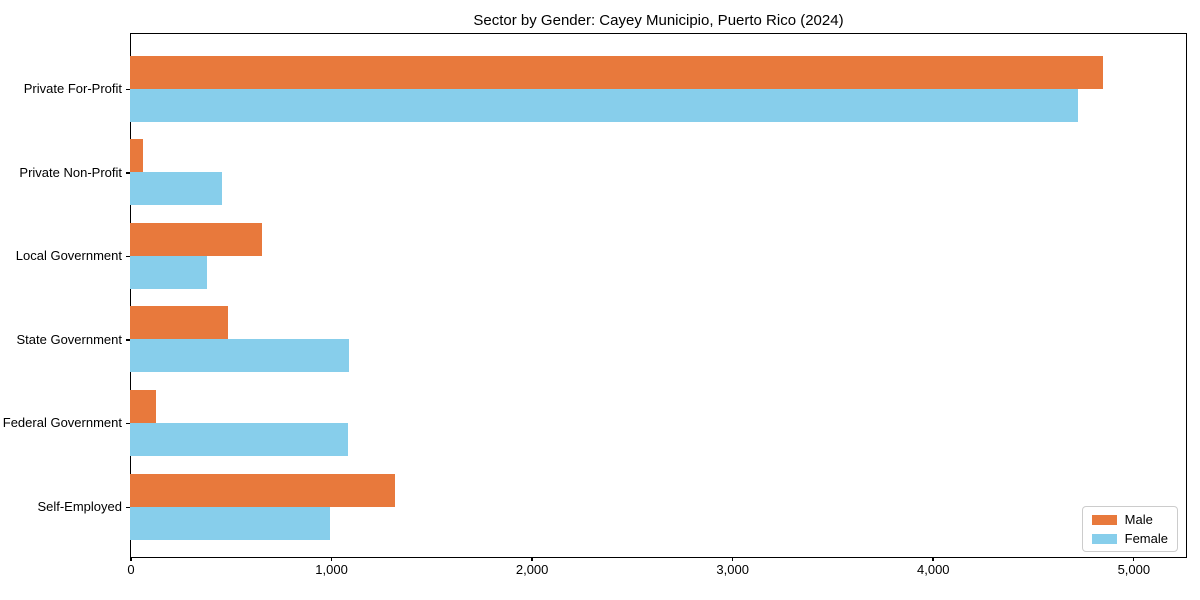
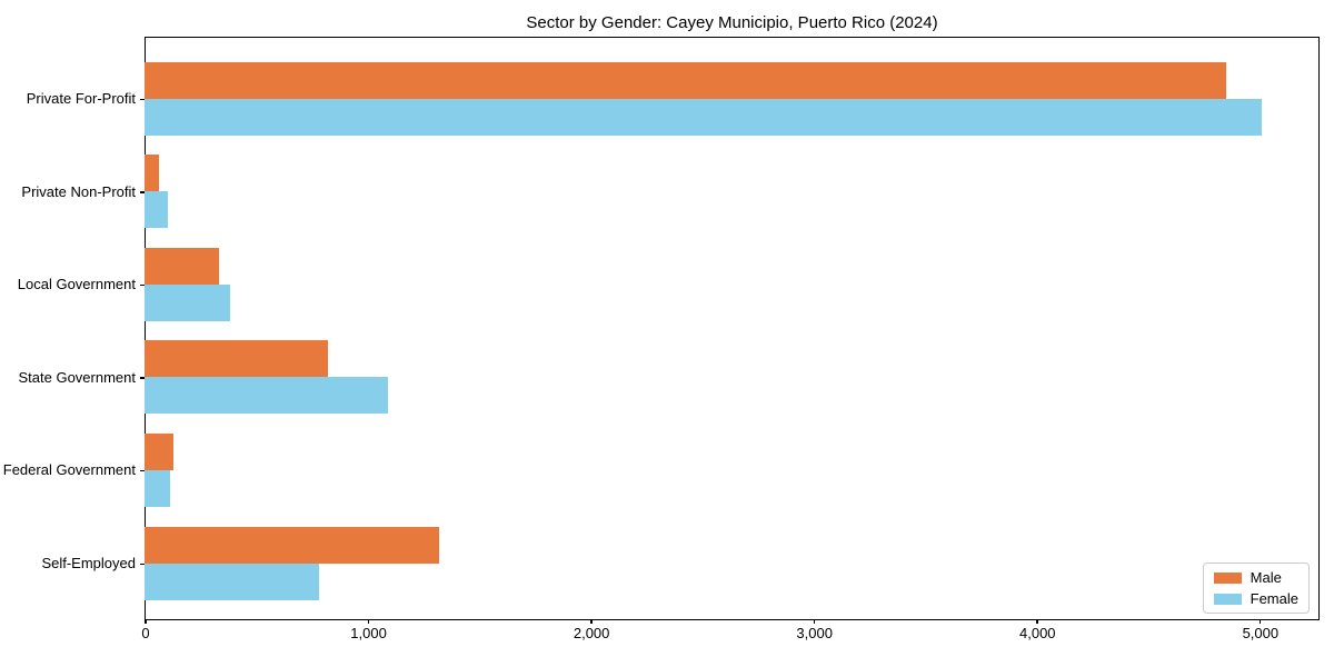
Female/Private For-Profit: 4730 -> 5020
Female/Private Non-Profit: 460 -> 110
Male/Local Government: 660 -> 340
Male/State Government: 490 -> 820
Female/Federal Government: 1090 -> 120
Female/Self-Employed: 1000 -> 780
